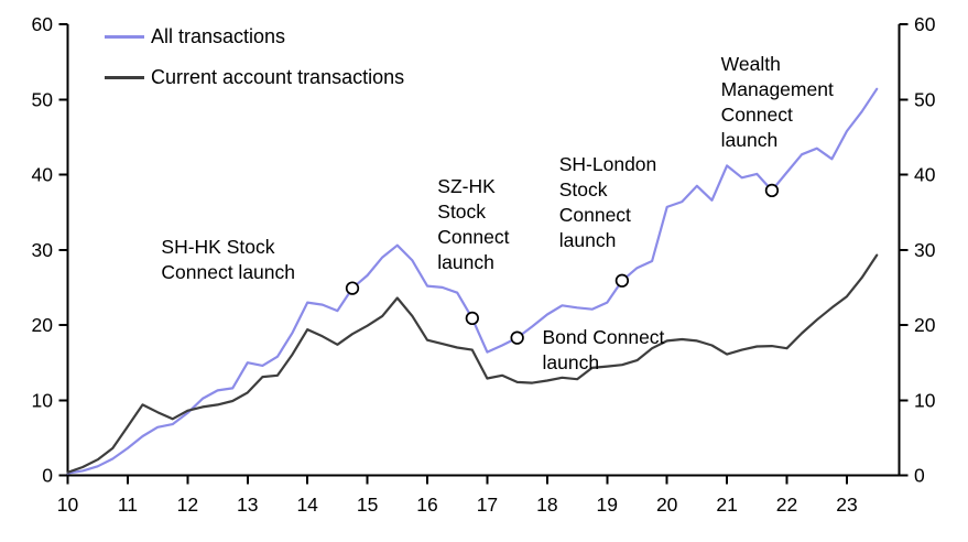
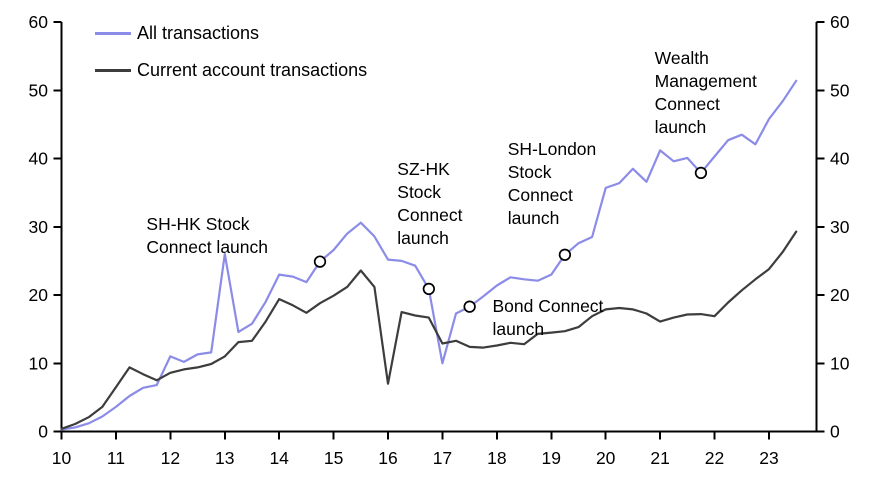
All transactions/12: 8 -> 11
All transactions/13: 15 -> 26
Current account transactions/16: 18 -> 7
All transactions/17: 16 -> 10
